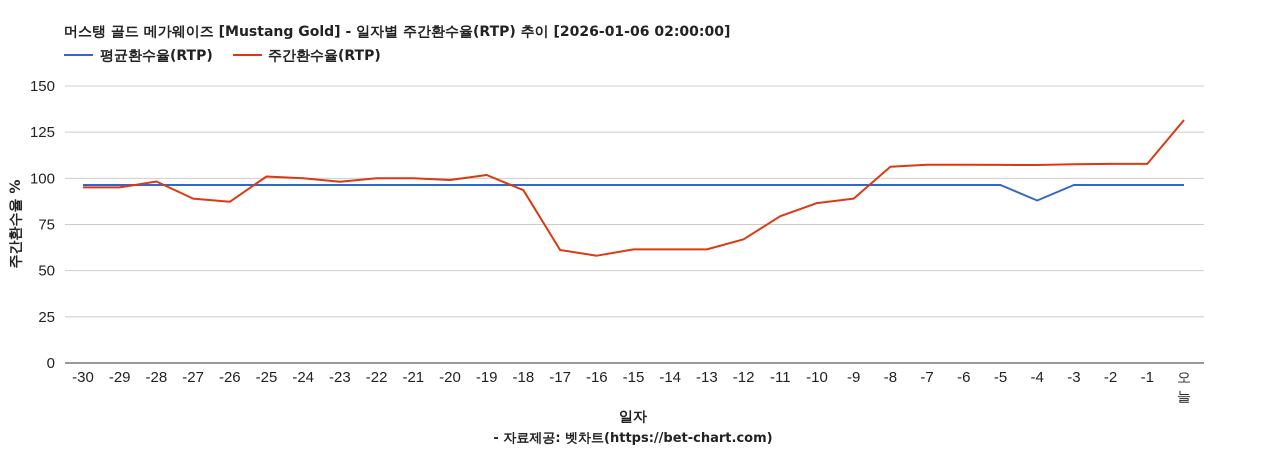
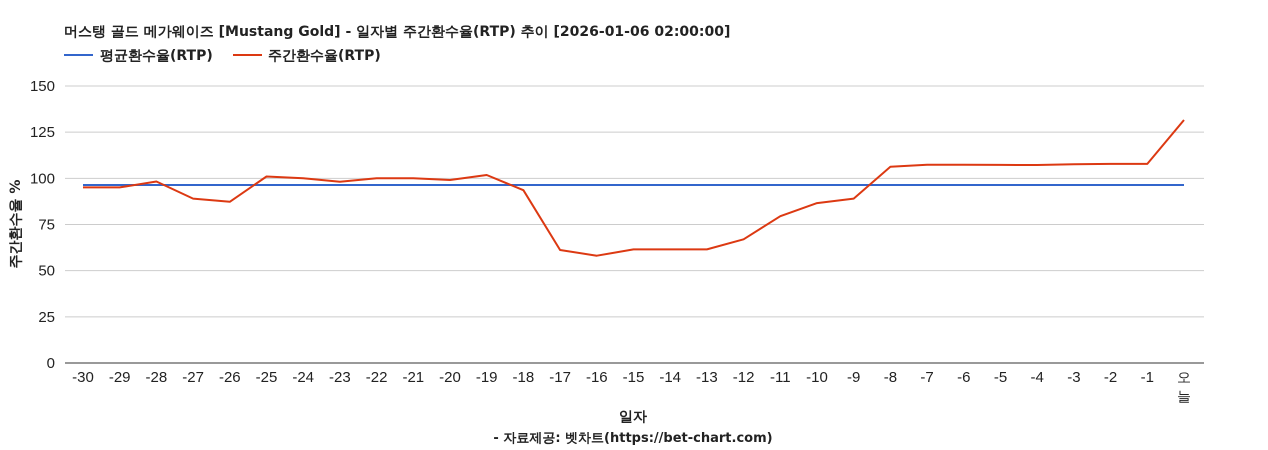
평균환수율(RTP)/-4: 88 -> 96
